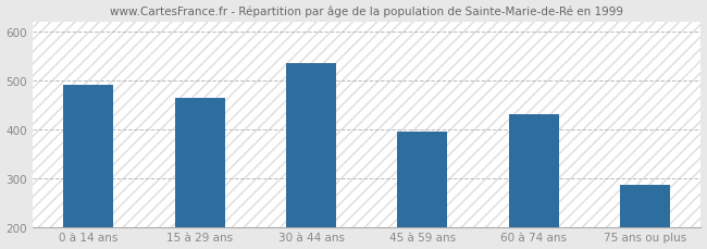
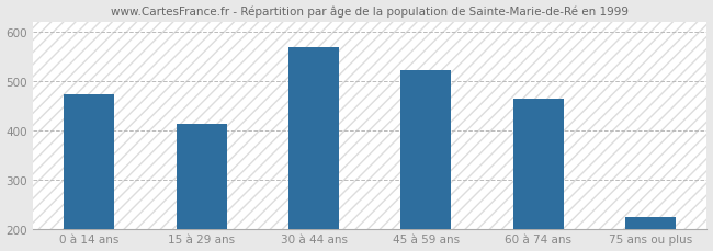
0 à 14 ans: 490 -> 473
15 à 29 ans: 465 -> 412
30 à 44 ans: 535 -> 568
45 à 59 ans: 395 -> 521
60 à 74 ans: 430 -> 465
75 ans ou plus: 285 -> 224
